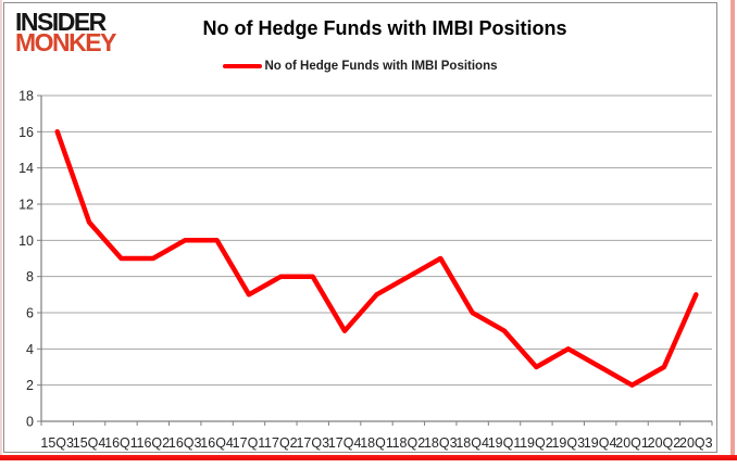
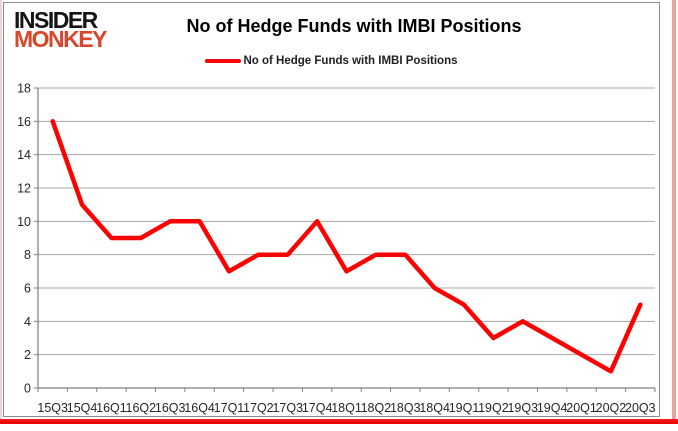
17Q4: 5 -> 10
18Q3: 9 -> 8
20Q2: 3 -> 1
20Q3: 7 -> 5
